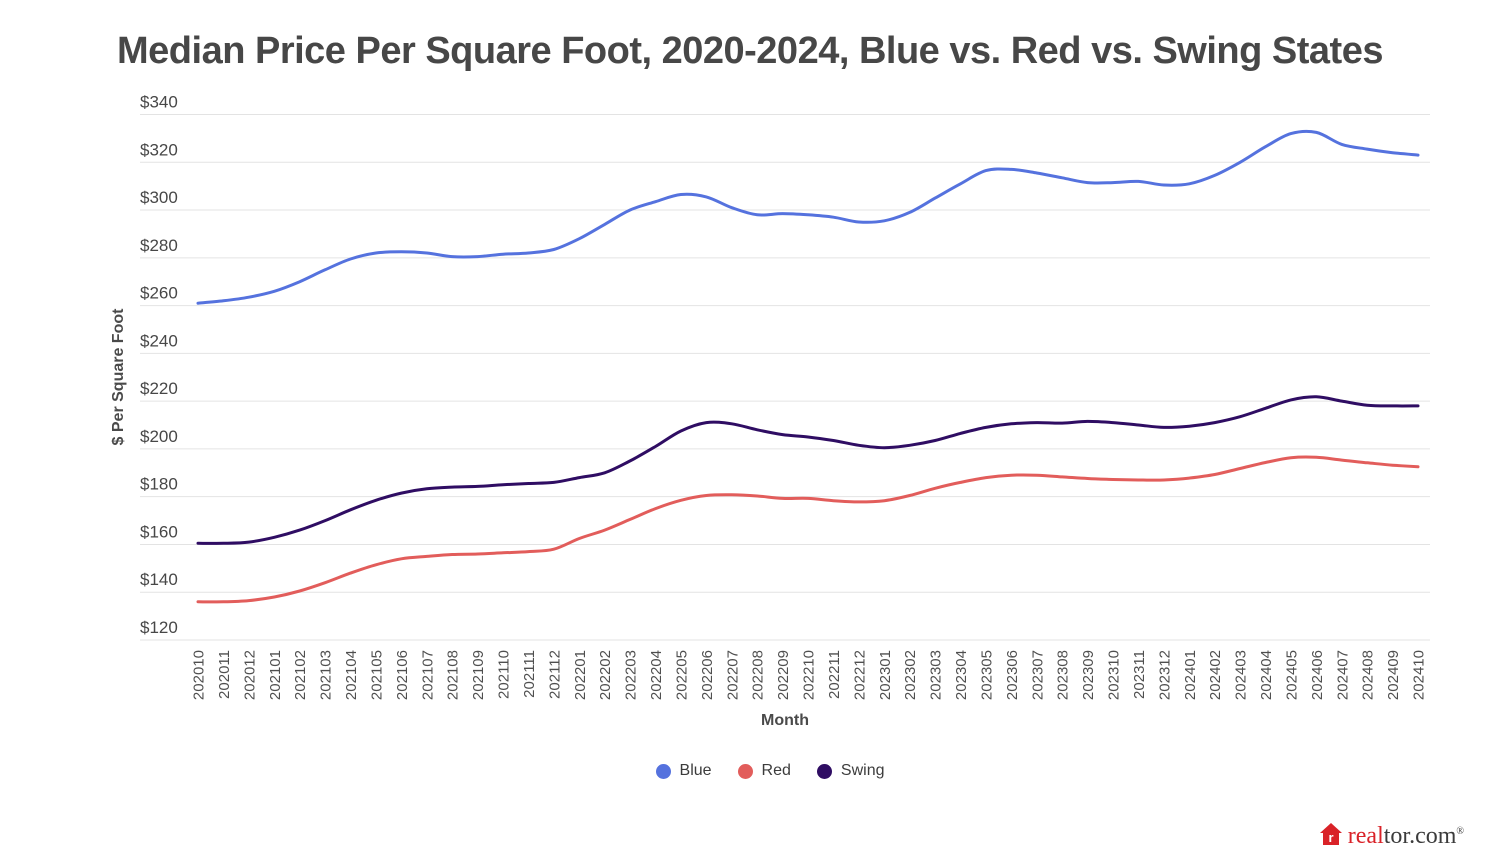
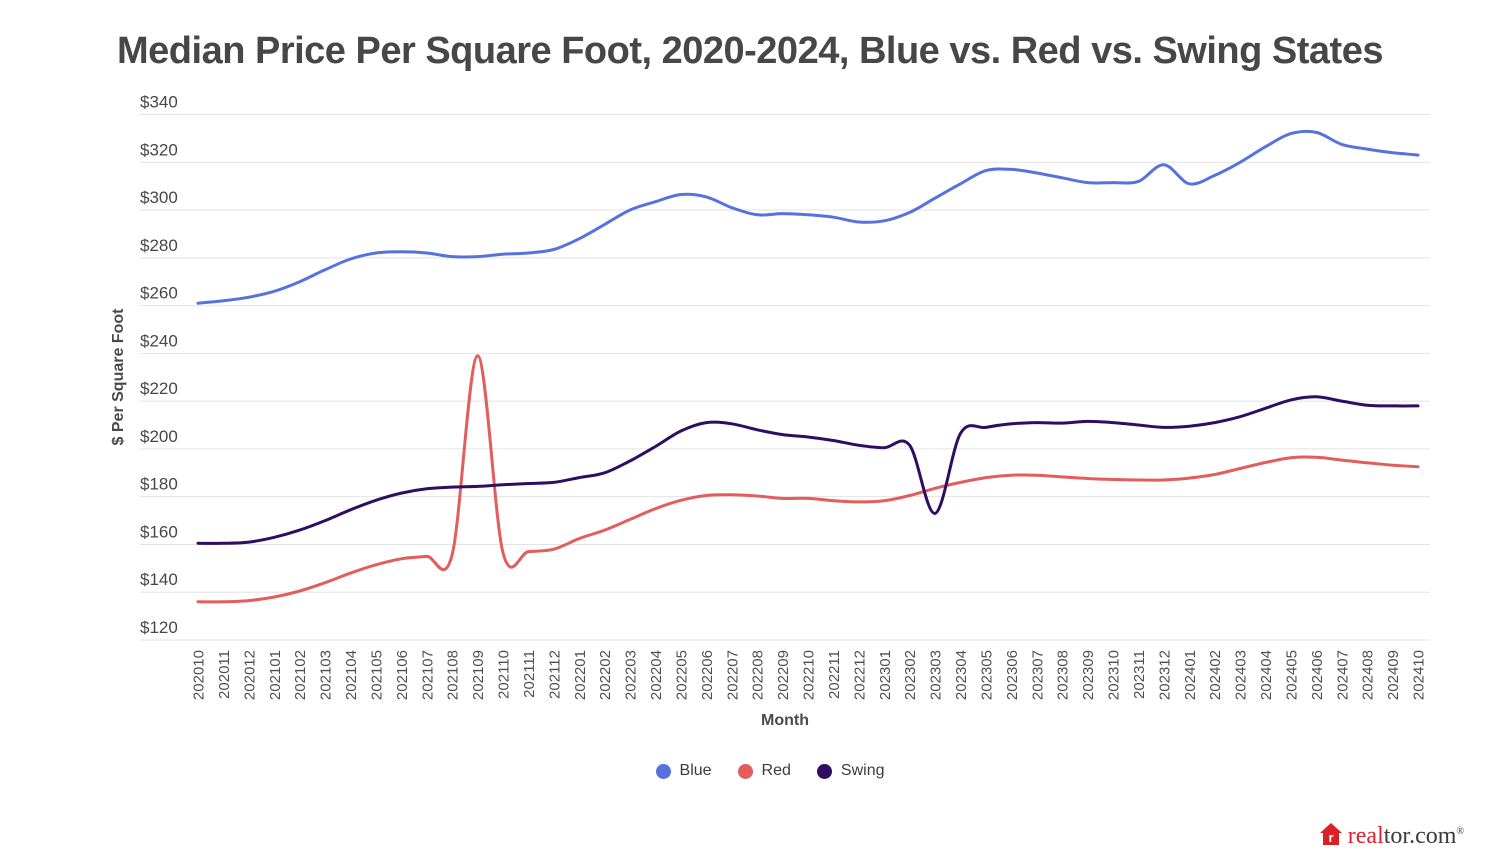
Red/202109: $156 -> $239
Swing/202303: $204 -> $173
Blue/202312: $310 -> $319
